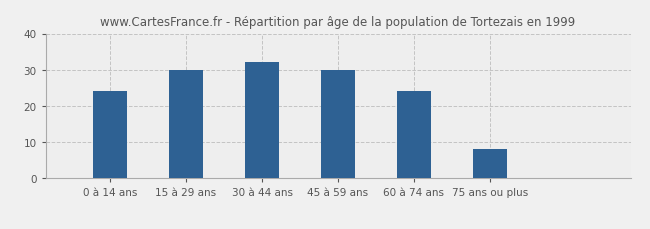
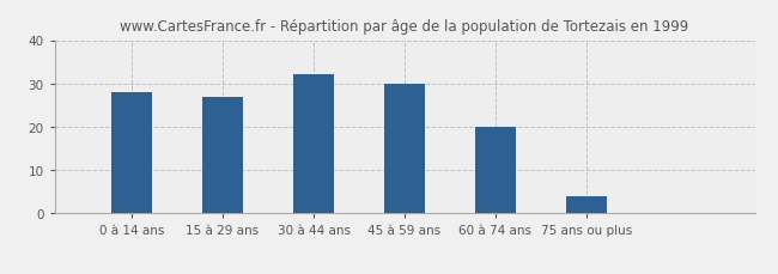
0 à 14 ans: 24 -> 28
15 à 29 ans: 30 -> 27
60 à 74 ans: 24 -> 20
75 ans ou plus: 8 -> 4
